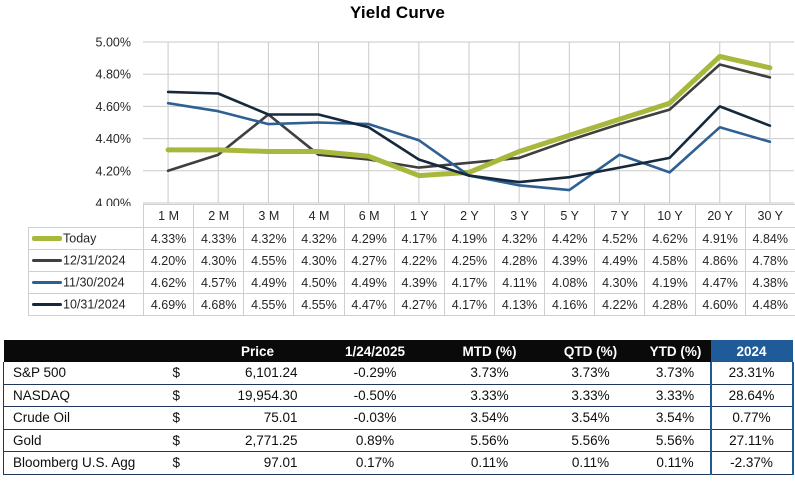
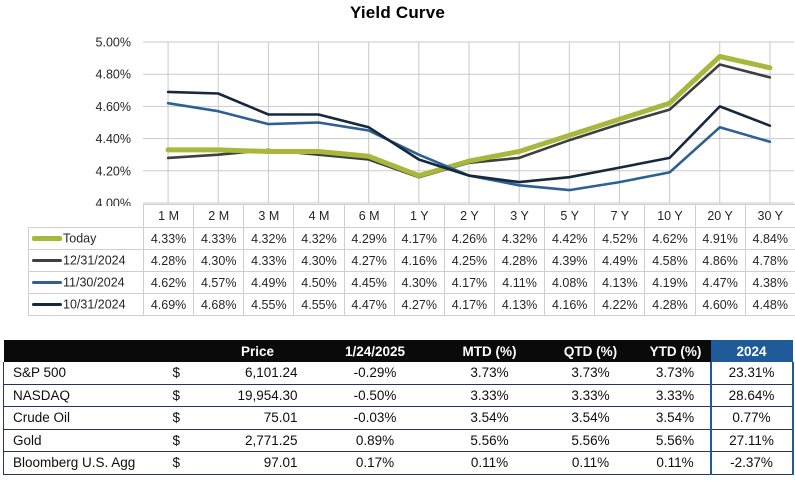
12/31/2024/1 M: 4.20% -> 4.28%
12/31/2024/3 M: 4.55% -> 4.33%
11/30/2024/6 M: 4.49% -> 4.45%
12/31/2024/1 Y: 4.22% -> 4.16%
11/30/2024/1 Y: 4.39% -> 4.30%
Today/2 Y: 4.19% -> 4.26%
11/30/2024/7 Y: 4.30% -> 4.13%
